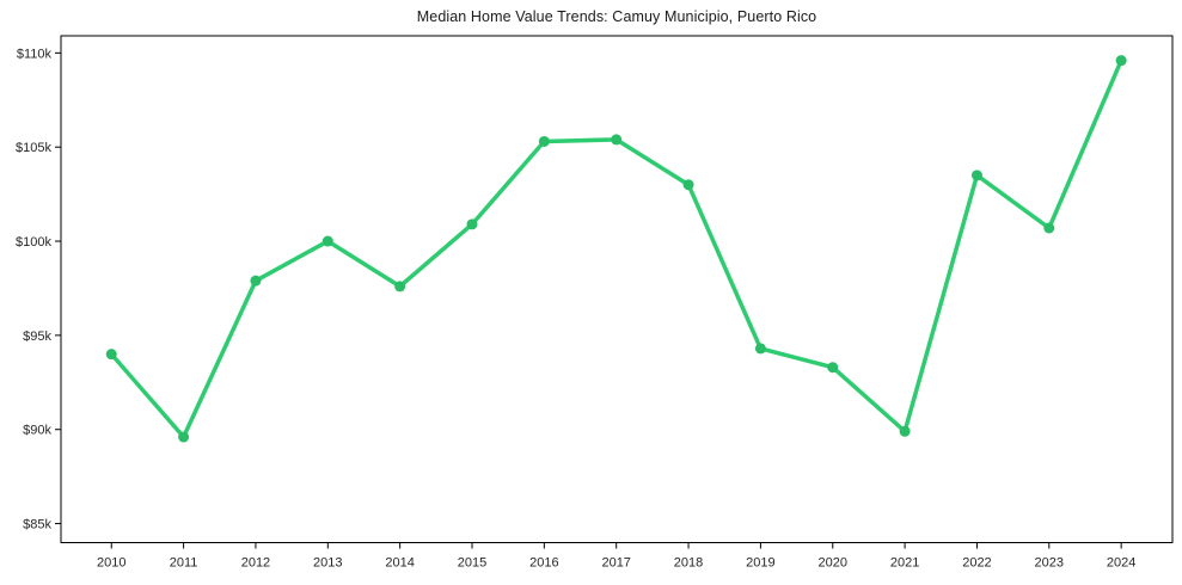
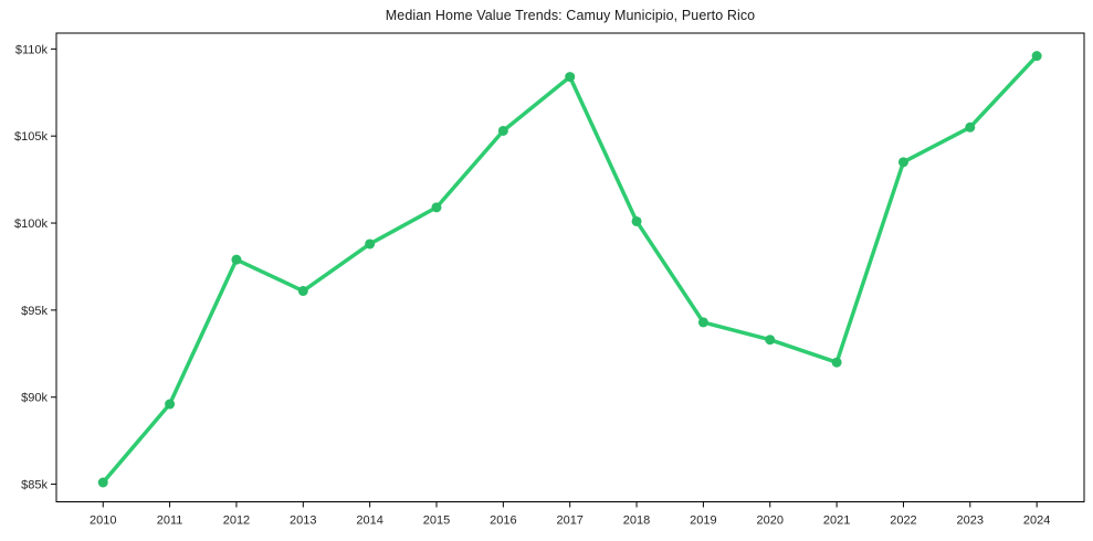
2010: $94.0k -> $85.1k
2013: $100.0k -> $96.1k
2014: $97.6k -> $98.8k
2017: $105.4k -> $108.4k
2018: $103.0k -> $100.1k
2021: $89.9k -> $92.0k
2023: $100.7k -> $105.5k
